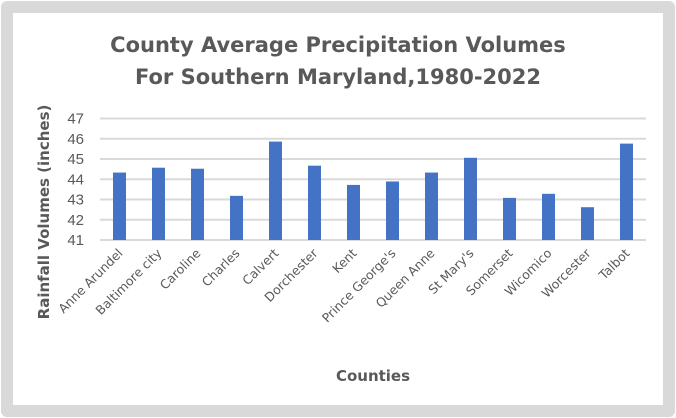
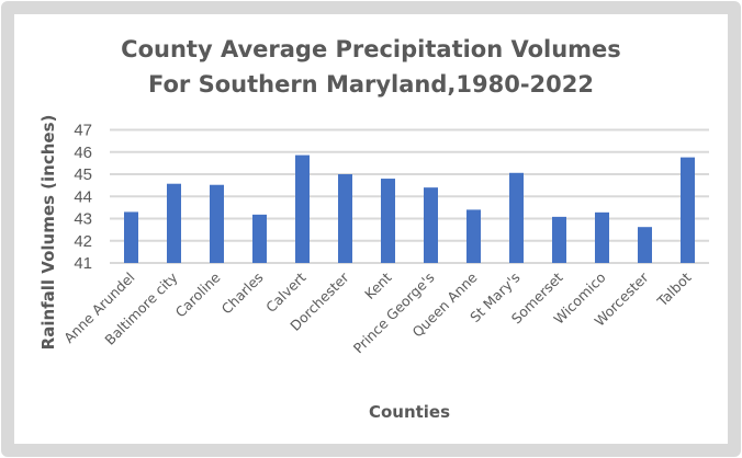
Anne Arundel: 44.3 -> 43.3
Dorchester: 44.7 -> 45.0
Kent: 43.7 -> 44.8
Prince George's: 43.9 -> 44.4
Queen Anne: 44.3 -> 43.4
